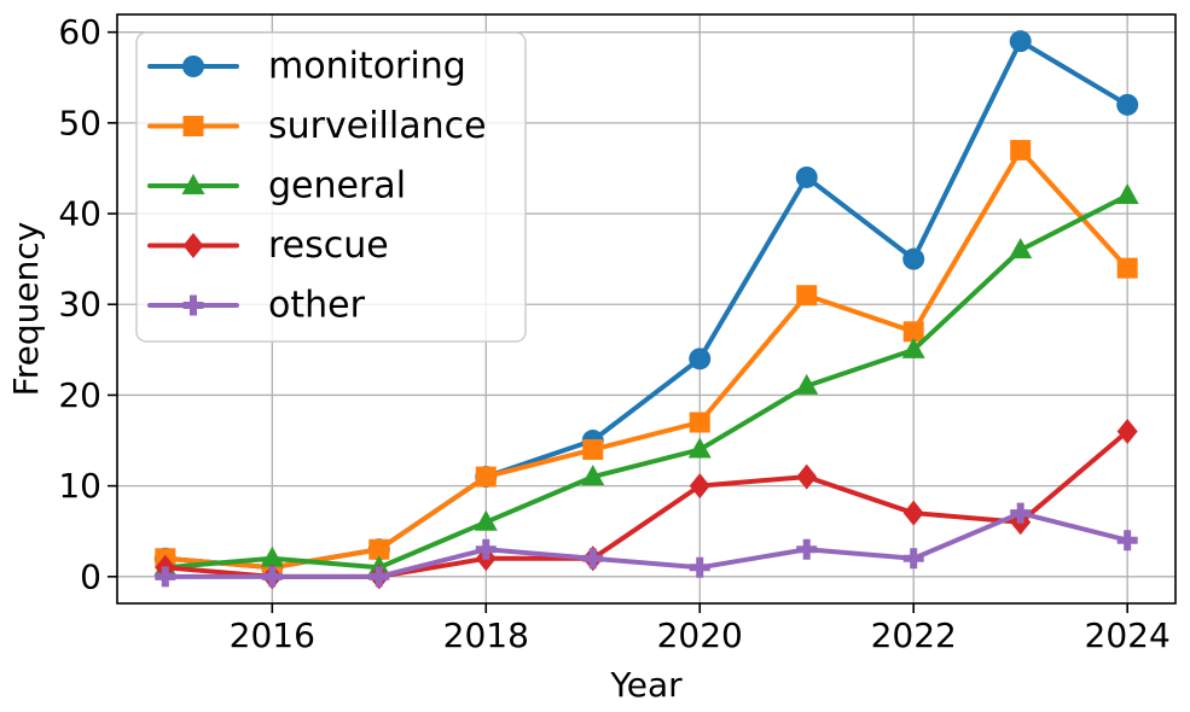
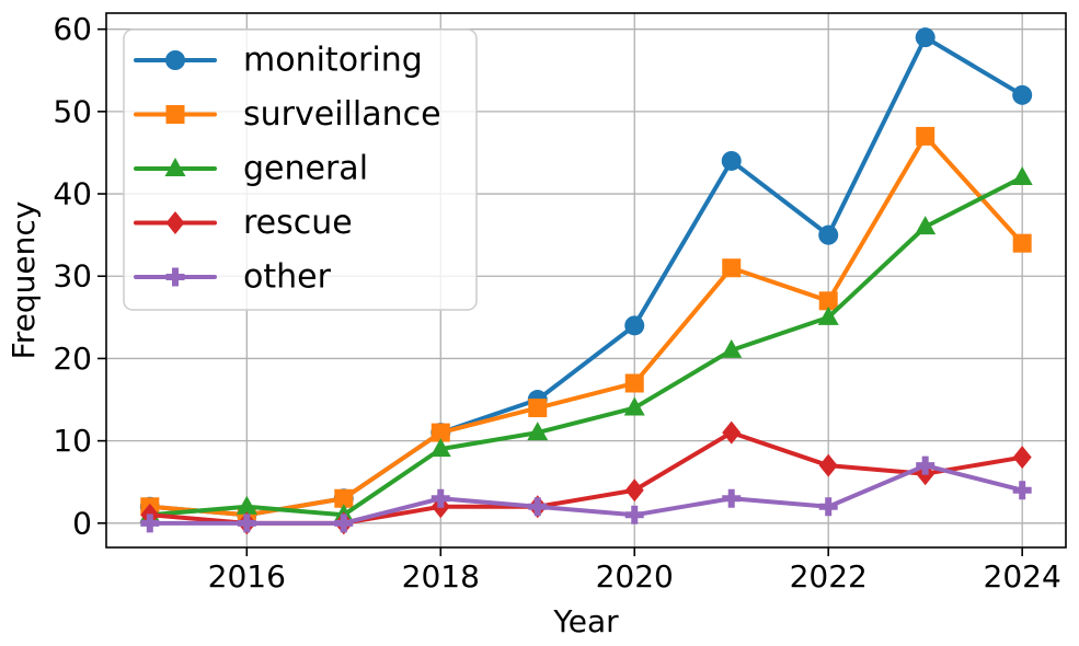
general/2018: 6 -> 9
rescue/2020: 10 -> 4
rescue/2024: 16 -> 8
